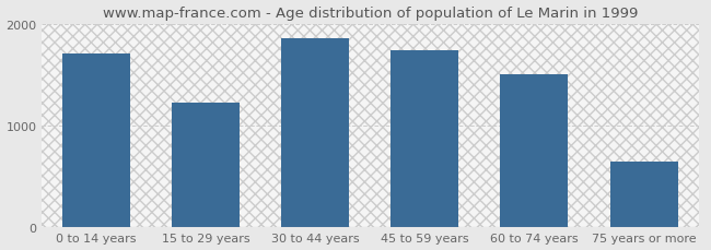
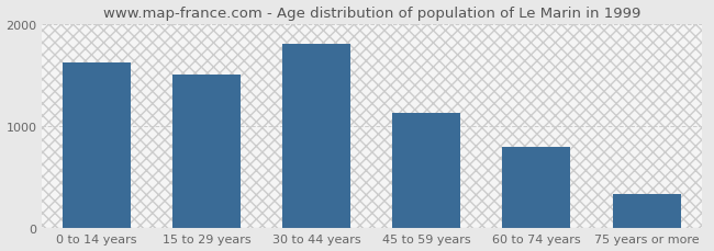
0 to 14 years: 1700 -> 1620
15 to 29 years: 1220 -> 1500
30 to 44 years: 1860 -> 1800
45 to 59 years: 1740 -> 1130
60 to 74 years: 1500 -> 790
75 years or more: 640 -> 330
